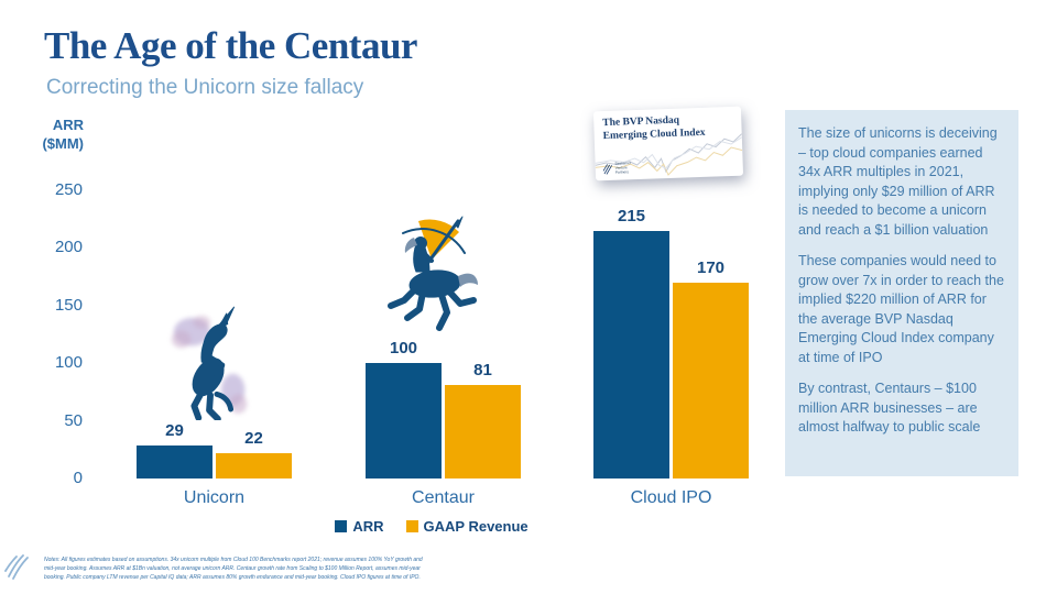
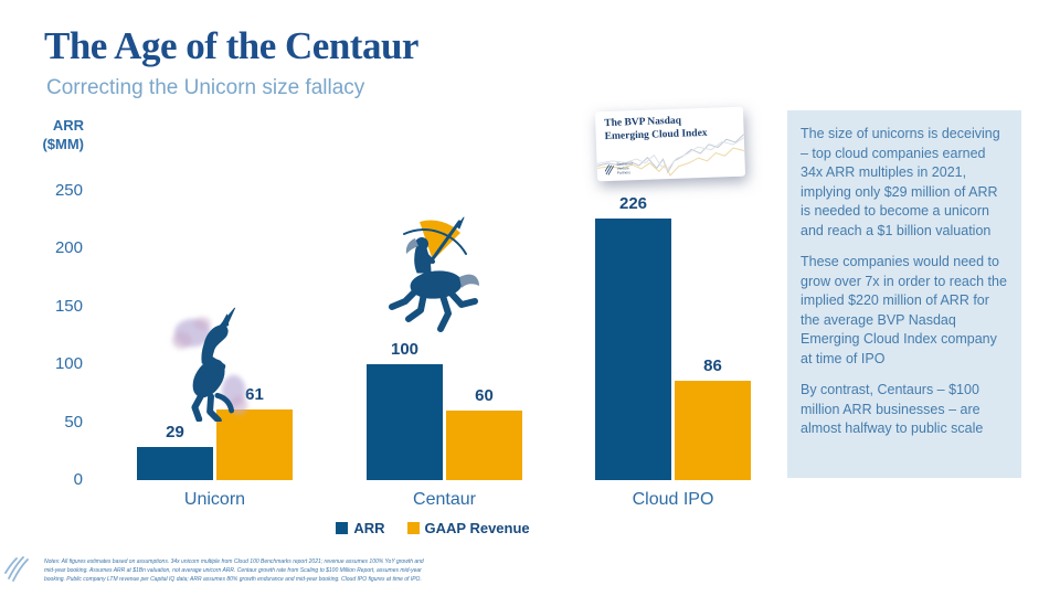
GAAP Revenue/Unicorn: 22 -> 61
GAAP Revenue/Centaur: 81 -> 60
ARR/Cloud IPO: 215 -> 226
GAAP Revenue/Cloud IPO: 170 -> 86
